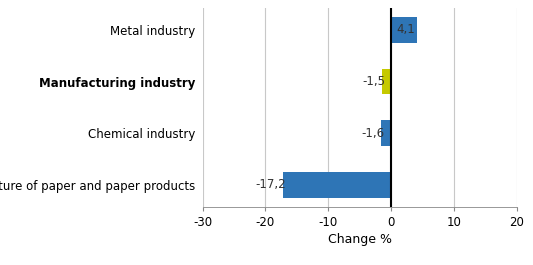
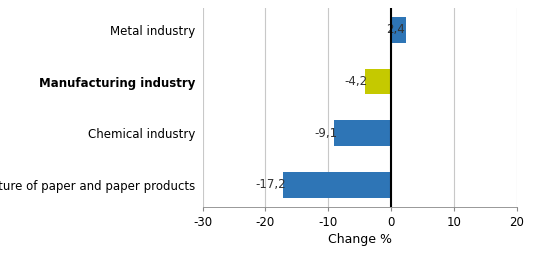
Metal industry: 4,1 -> 2,4
Manufacturing industry: -1,5 -> -4,2
Chemical industry: -1,6 -> -9,1
